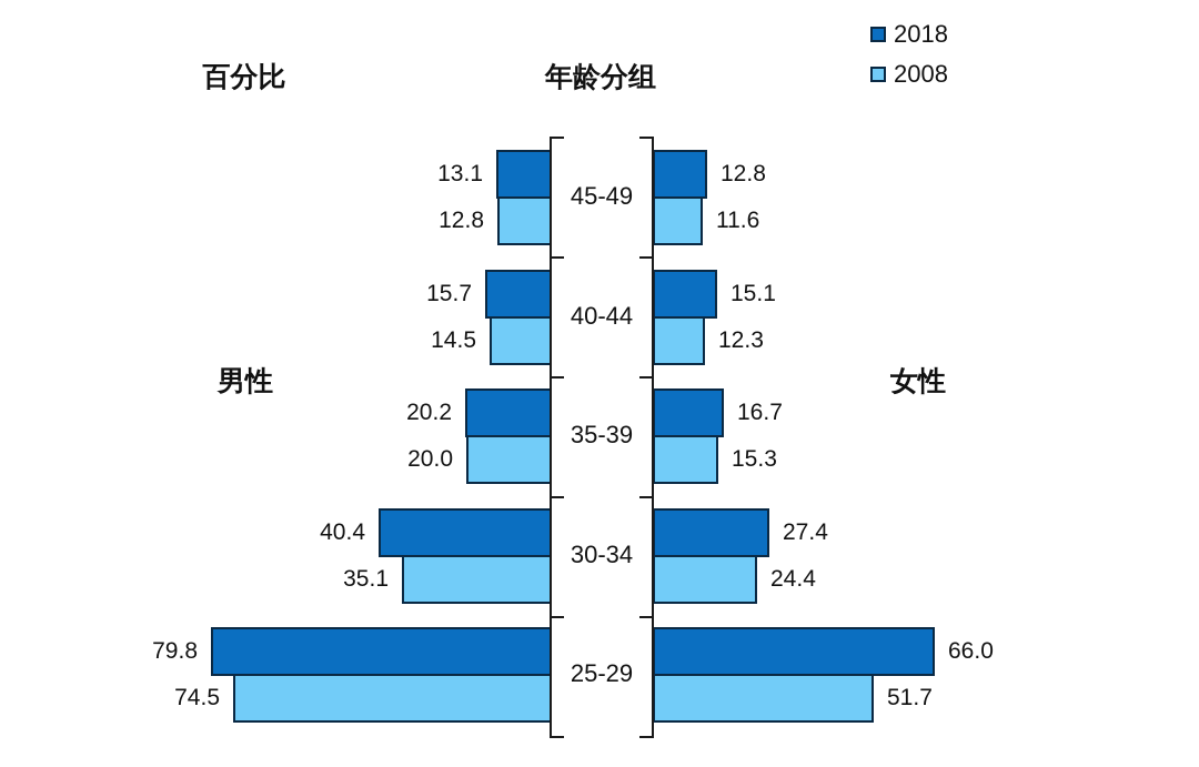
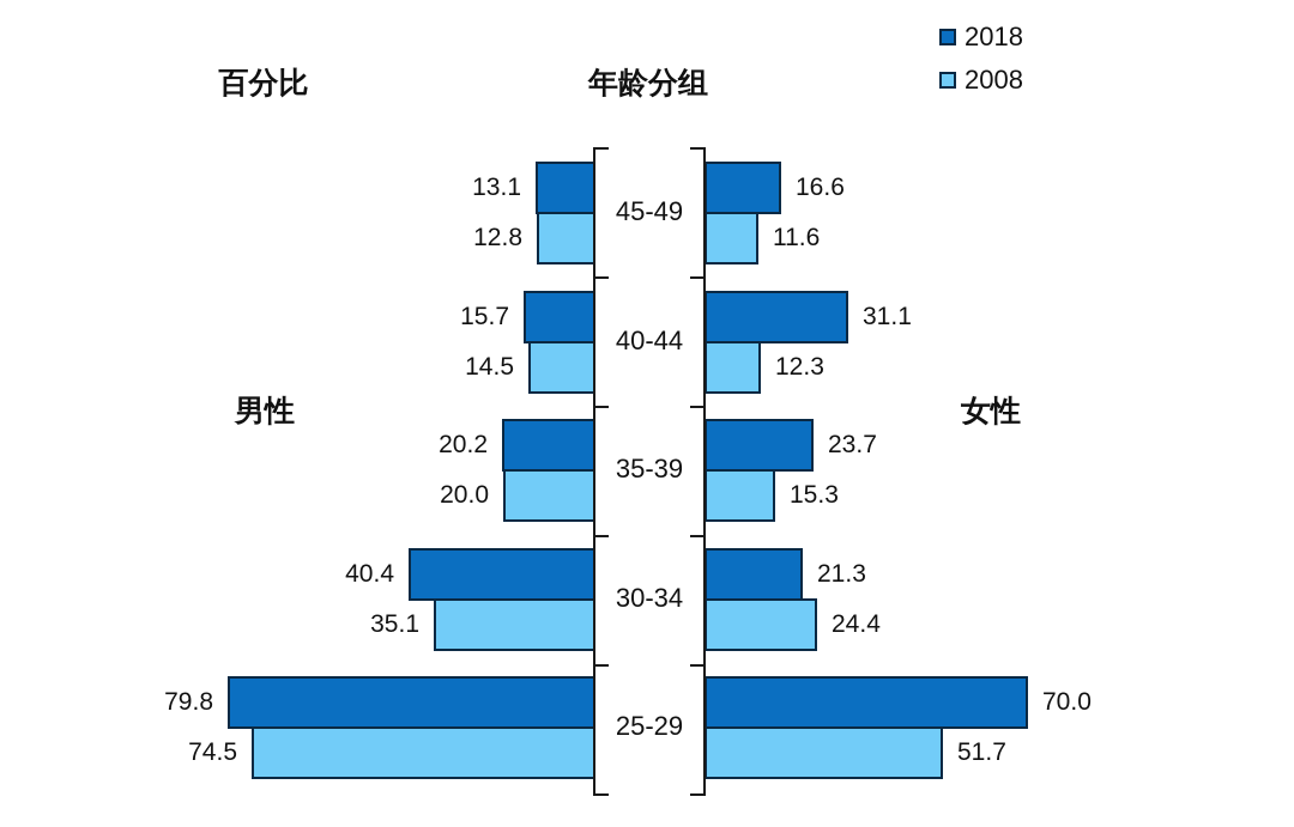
女性 2018/45-49: 12.8 -> 16.6
女性 2018/40-44: 15.1 -> 31.1
女性 2018/35-39: 16.7 -> 23.7
女性 2018/30-34: 27.4 -> 21.3
女性 2018/25-29: 66.0 -> 70.0
